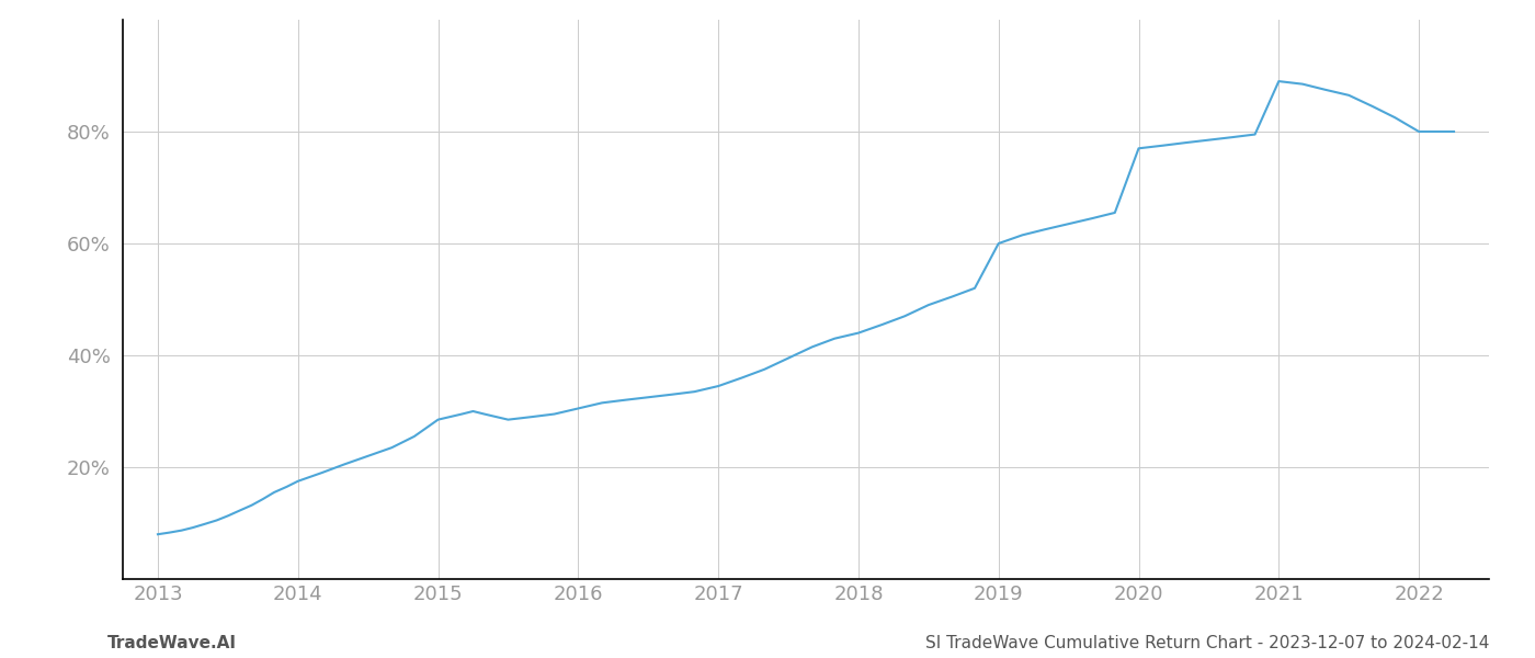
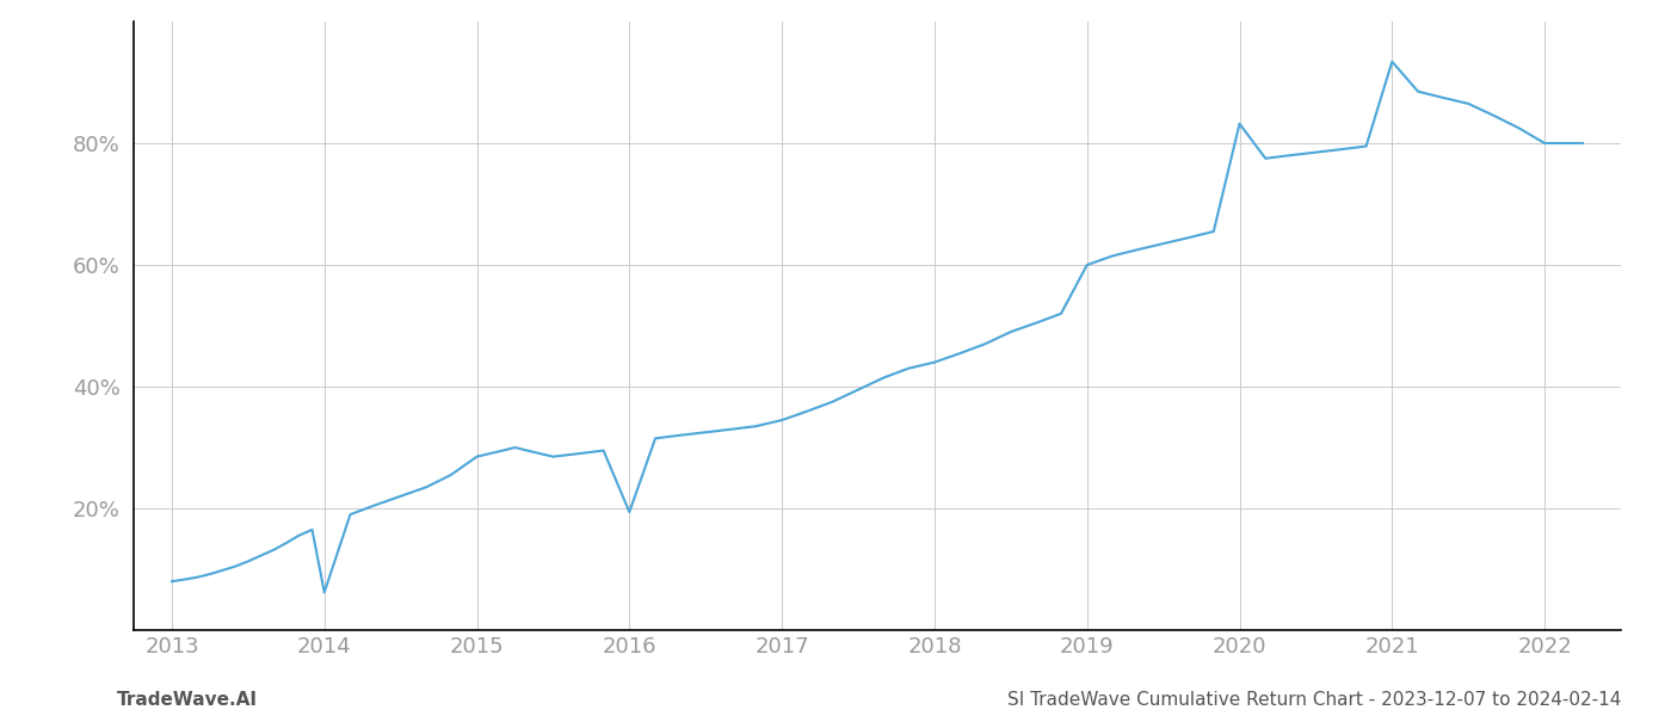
2014: 17.5% -> 6.2%
2016: 30.5% -> 19.4%
2020: 77.0% -> 83.2%
2021: 89.0% -> 93.4%
